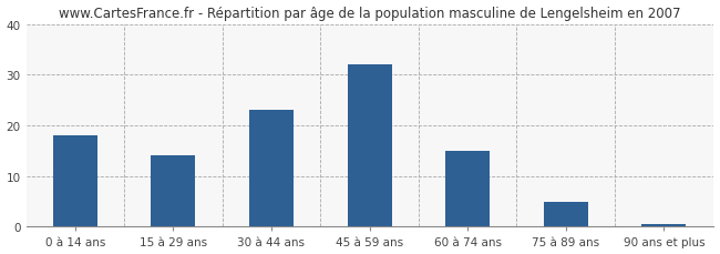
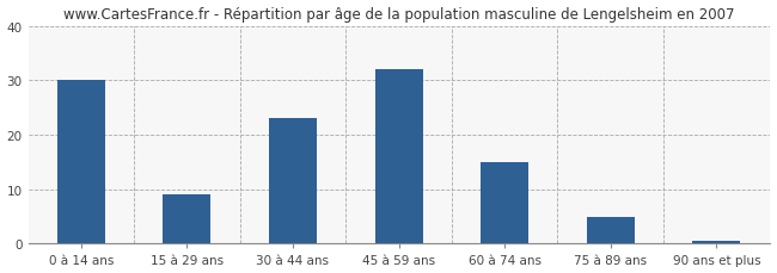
0 à 14 ans: 18.0 -> 30.0
15 à 29 ans: 14.0 -> 9.0
